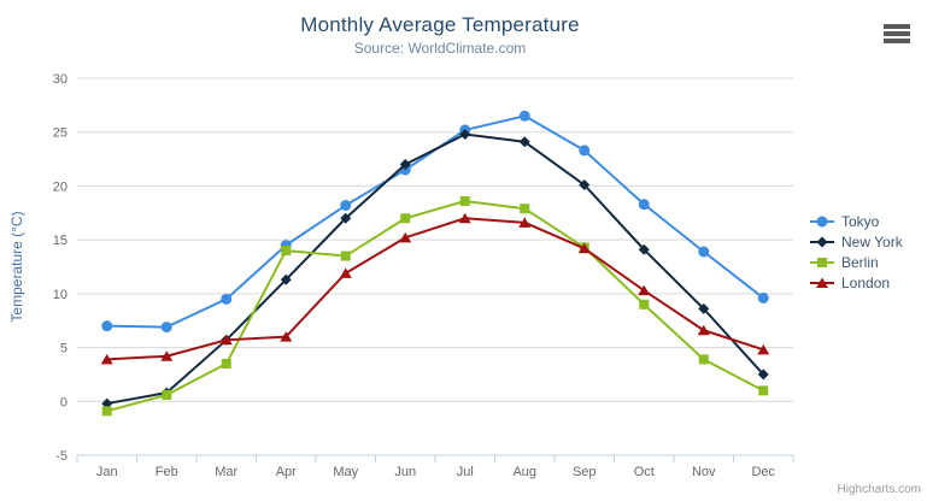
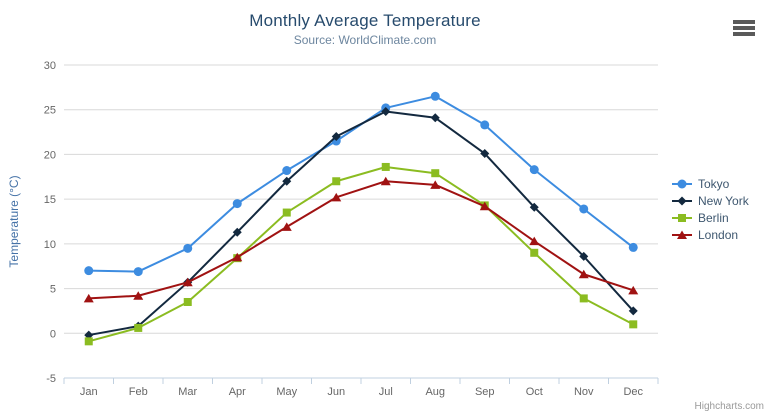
Berlin/Apr: 14 -> 8
London/Apr: 6 -> 8
